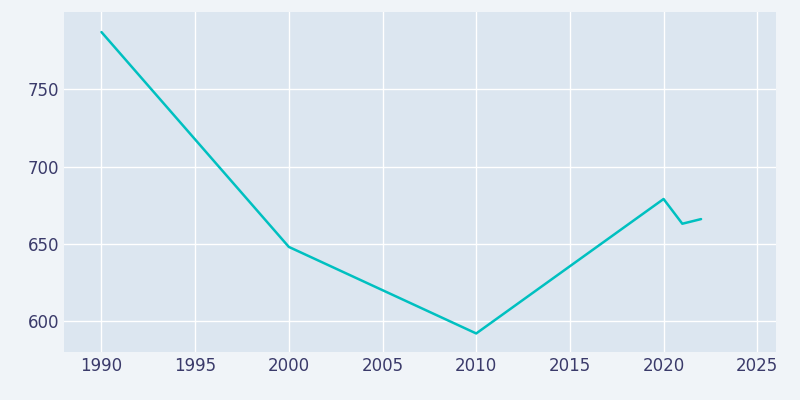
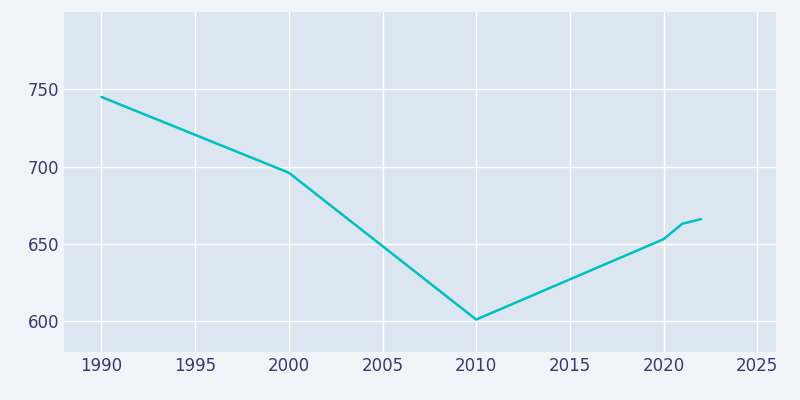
1990: 787 -> 745
2000: 648 -> 696
2010: 592 -> 601
2020: 679 -> 653
